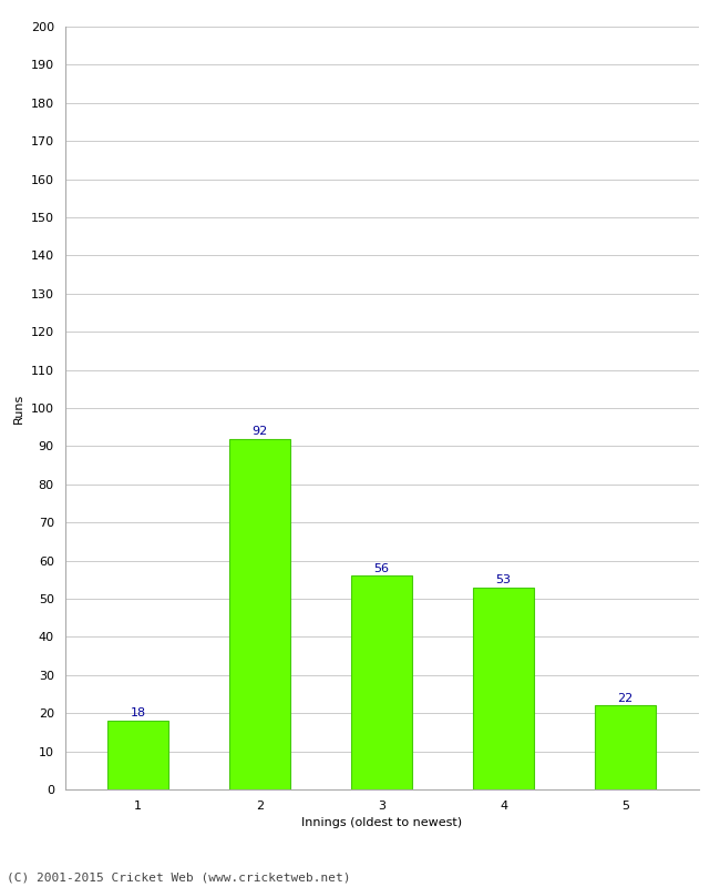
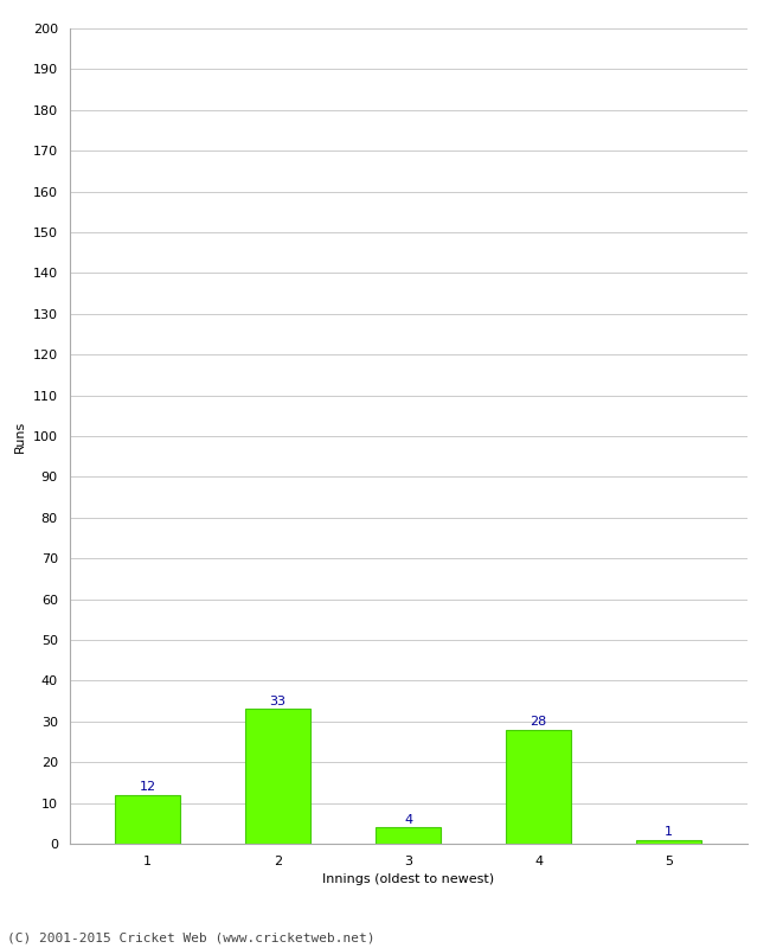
1: 18 -> 12
2: 92 -> 33
3: 56 -> 4
4: 53 -> 28
5: 22 -> 1
